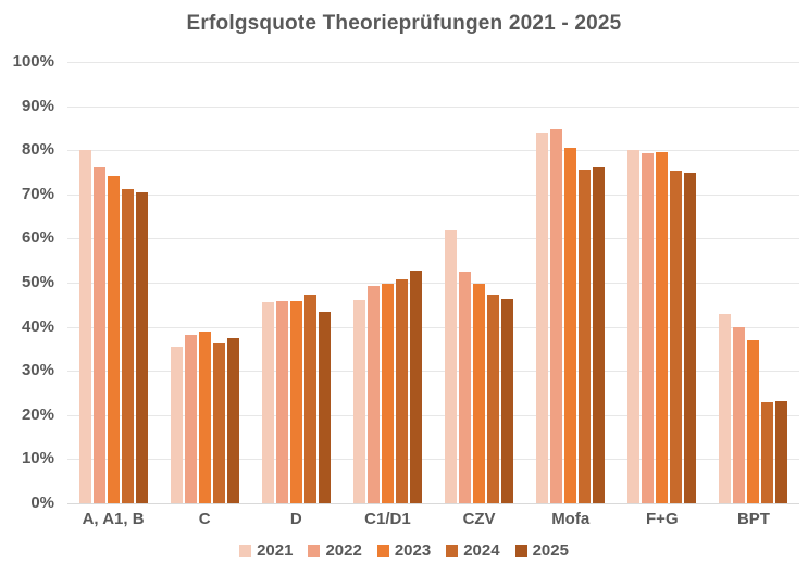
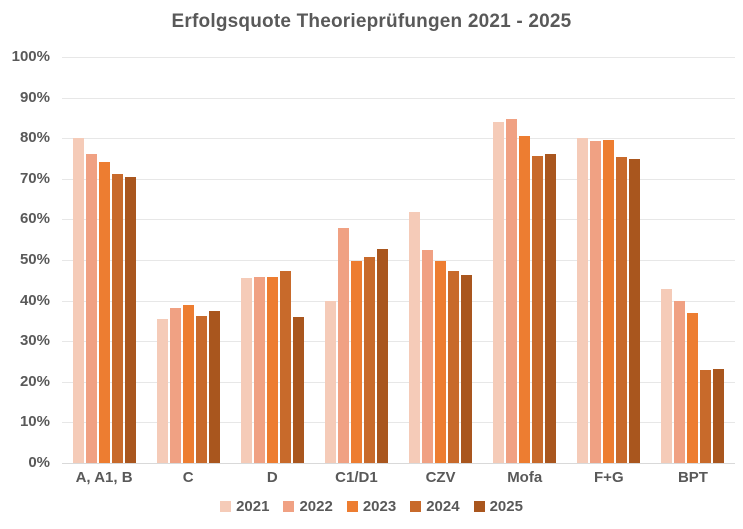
2025/D: 43% -> 36%
2021/C1/D1: 46% -> 40%
2022/C1/D1: 49% -> 58%
